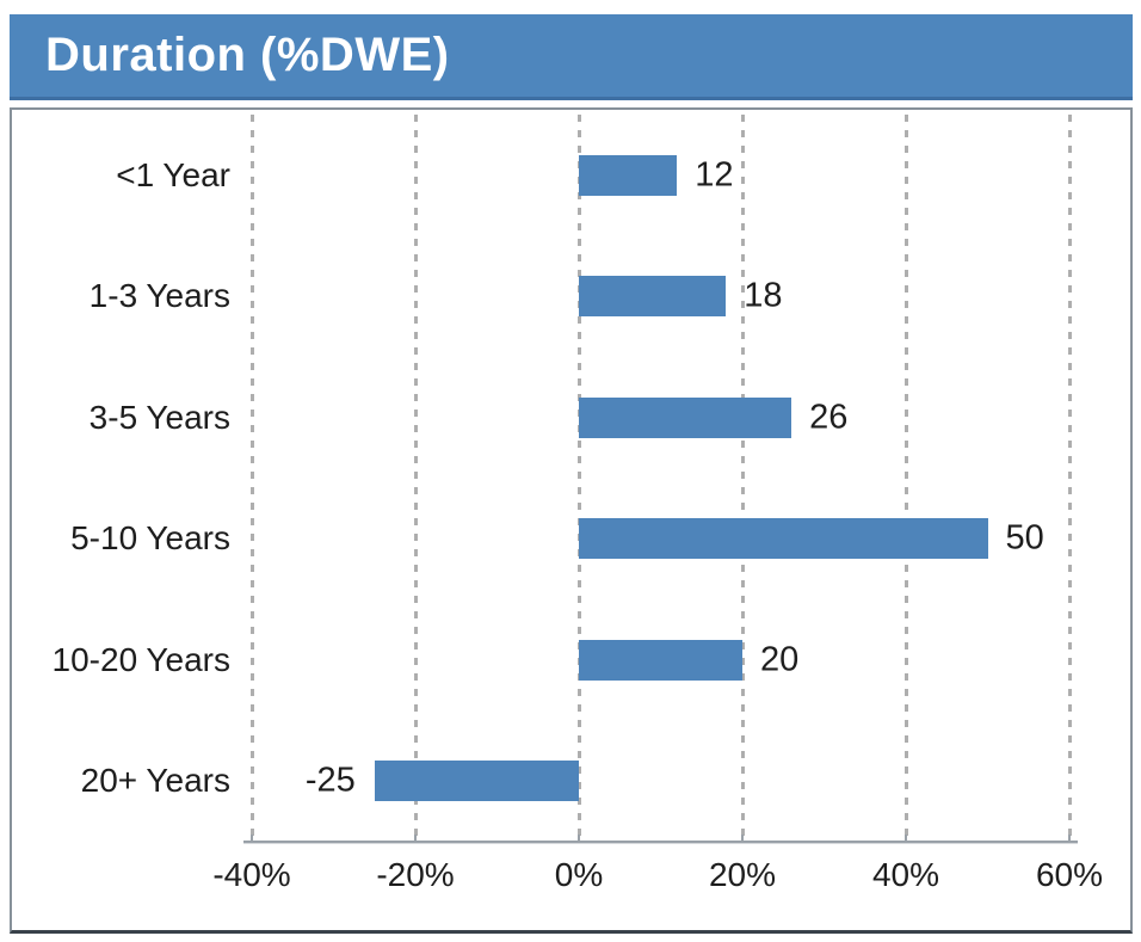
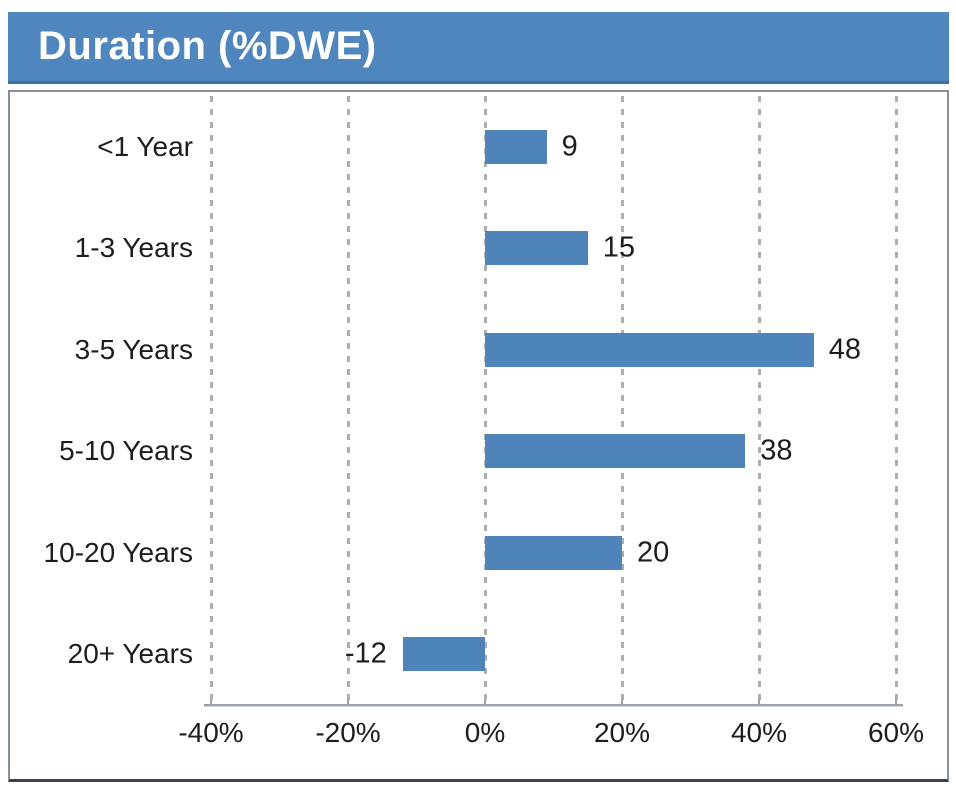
<1 Year: 12 -> 9
1-3 Years: 18 -> 15
3-5 Years: 26 -> 48
5-10 Years: 50 -> 38
20+ Years: -25 -> -12
